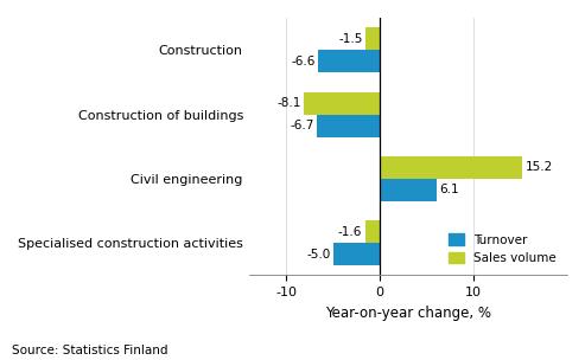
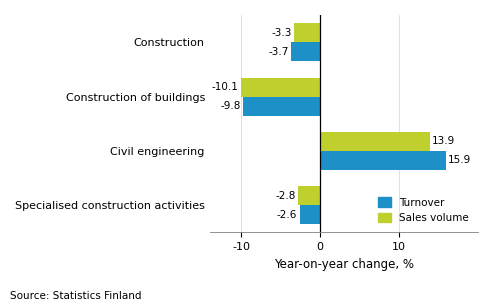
Sales volume/Construction: -1.5 -> -3.3
Turnover/Construction: -6.6 -> -3.7
Sales volume/Construction of buildings: -8.1 -> -10.1
Turnover/Construction of buildings: -6.7 -> -9.8
Sales volume/Civil engineering: 15.2 -> 13.9
Turnover/Civil engineering: 6.1 -> 15.9
Sales volume/Specialised construction activities: -1.6 -> -2.8
Turnover/Specialised construction activities: -5.0 -> -2.6
